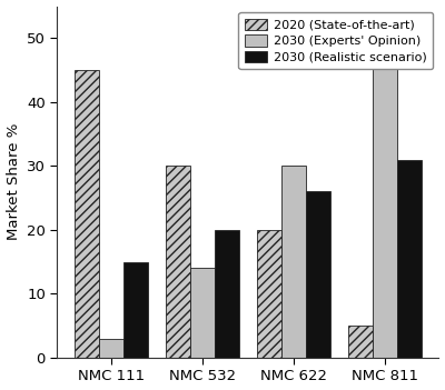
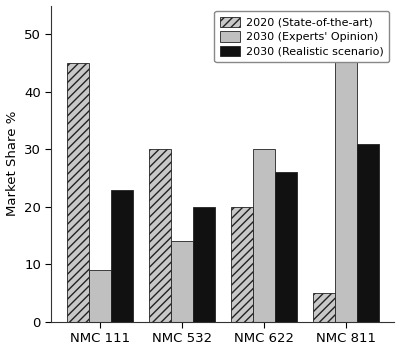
2030 (Experts' Opinion)/NMC 111: 3 -> 9
2030 (Realistic scenario)/NMC 111: 15 -> 23
